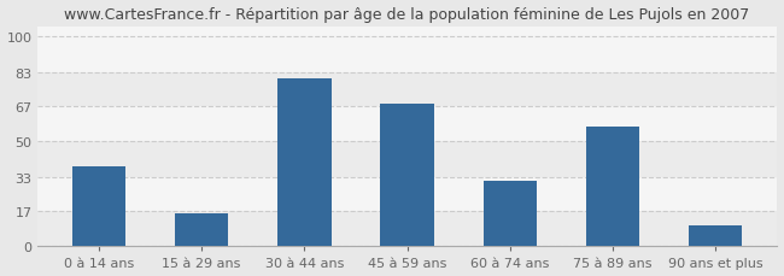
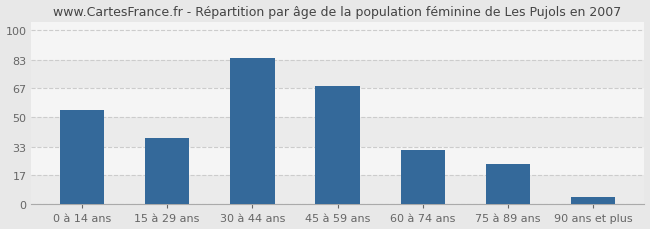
0 à 14 ans: 38 -> 54
15 à 29 ans: 16 -> 38
30 à 44 ans: 80 -> 84
75 à 89 ans: 57 -> 23
90 ans et plus: 10 -> 4
